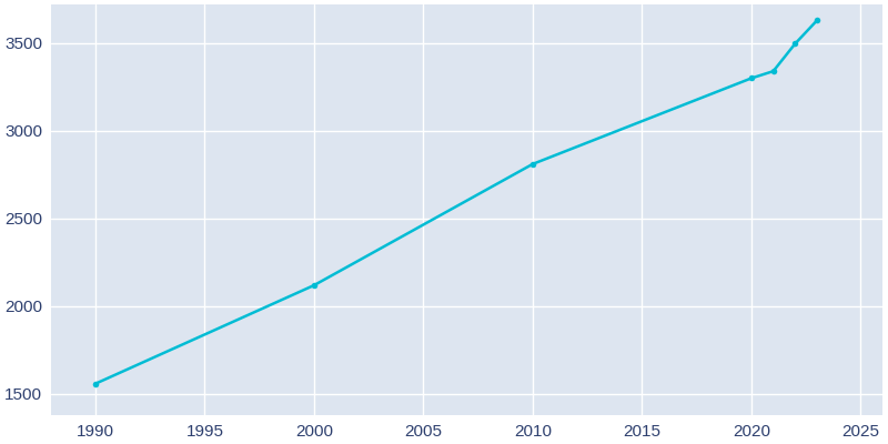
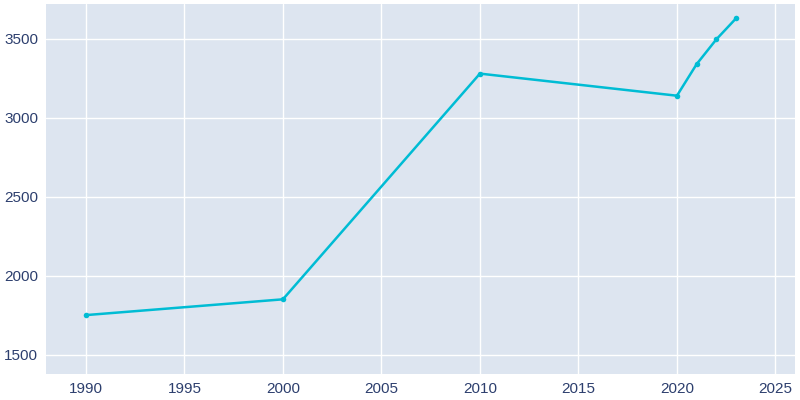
1990: 1560 -> 1750
2000: 2120 -> 1850
2010: 2810 -> 3280
2020: 3300 -> 3140
